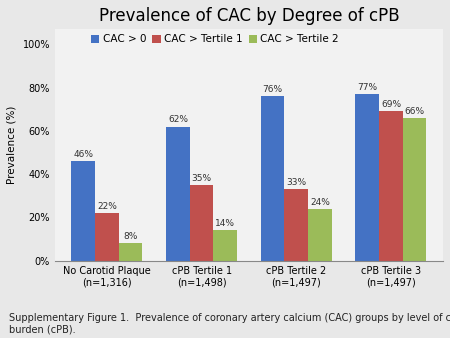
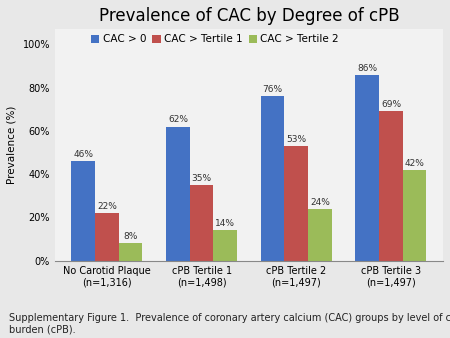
CAC > Tertile 1/cPB Tertile 2 (n=1,497): 33% -> 53%
CAC > 0/cPB Tertile 3 (n=1,497): 77% -> 86%
CAC > Tertile 2/cPB Tertile 3 (n=1,497): 66% -> 42%
